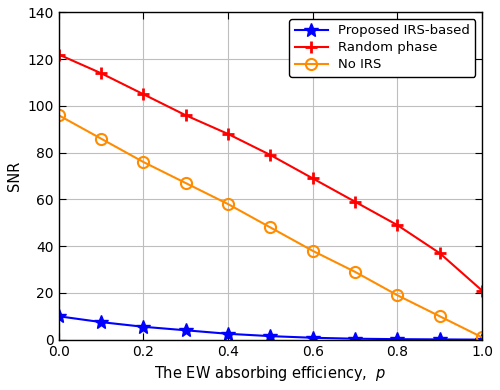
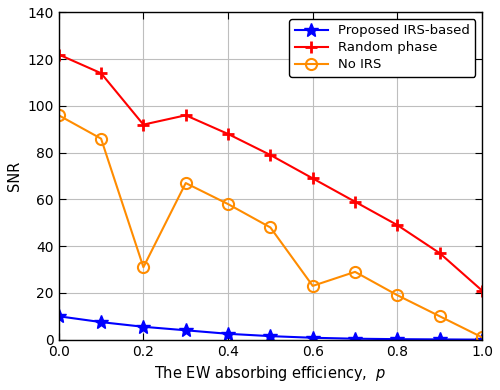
Random phase/0.2: 105 -> 92
No IRS/0.2: 76 -> 31
No IRS/0.6: 38 -> 23
